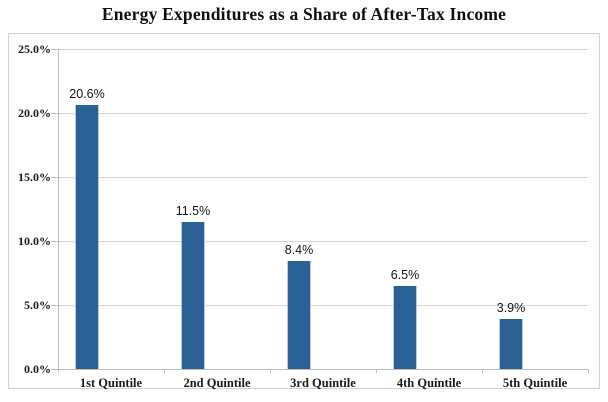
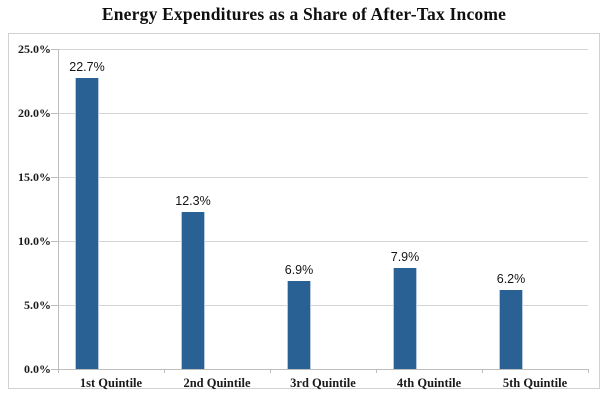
1st Quintile: 20.6% -> 22.7%
2nd Quintile: 11.5% -> 12.3%
3rd Quintile: 8.4% -> 6.9%
4th Quintile: 6.5% -> 7.9%
5th Quintile: 3.9% -> 6.2%
